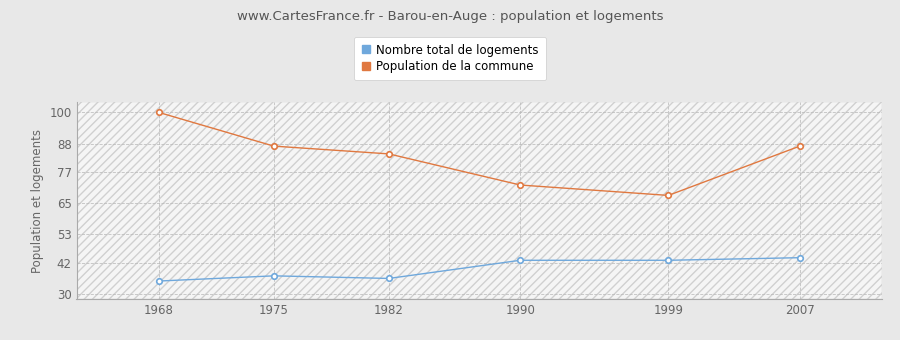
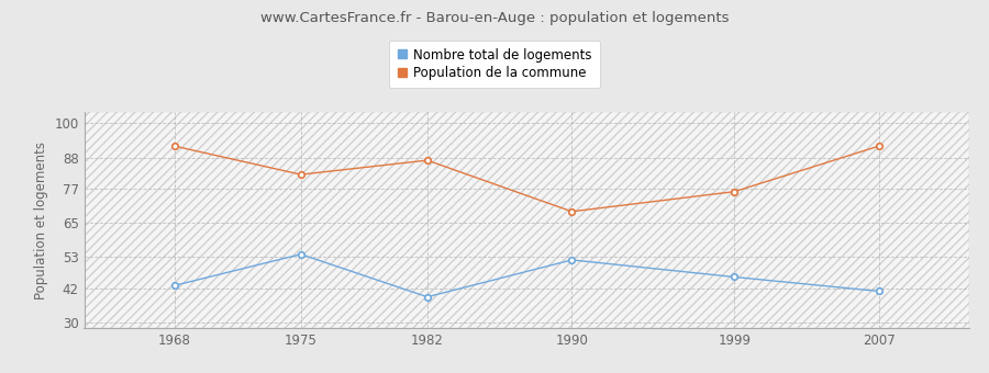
Nombre total de logements/1968: 35 -> 43
Population de la commune/1968: 100 -> 92
Nombre total de logements/1975: 37 -> 54
Population de la commune/1975: 87 -> 82
Nombre total de logements/1982: 36 -> 39
Population de la commune/1982: 84 -> 87
Nombre total de logements/1990: 43 -> 52
Population de la commune/1990: 72 -> 69
Nombre total de logements/1999: 43 -> 46
Population de la commune/1999: 68 -> 76
Nombre total de logements/2007: 44 -> 41
Population de la commune/2007: 87 -> 92
